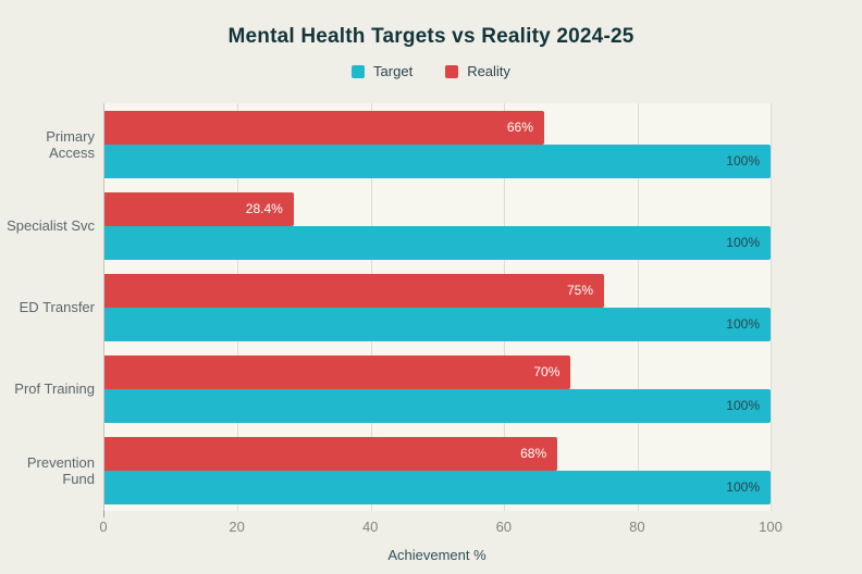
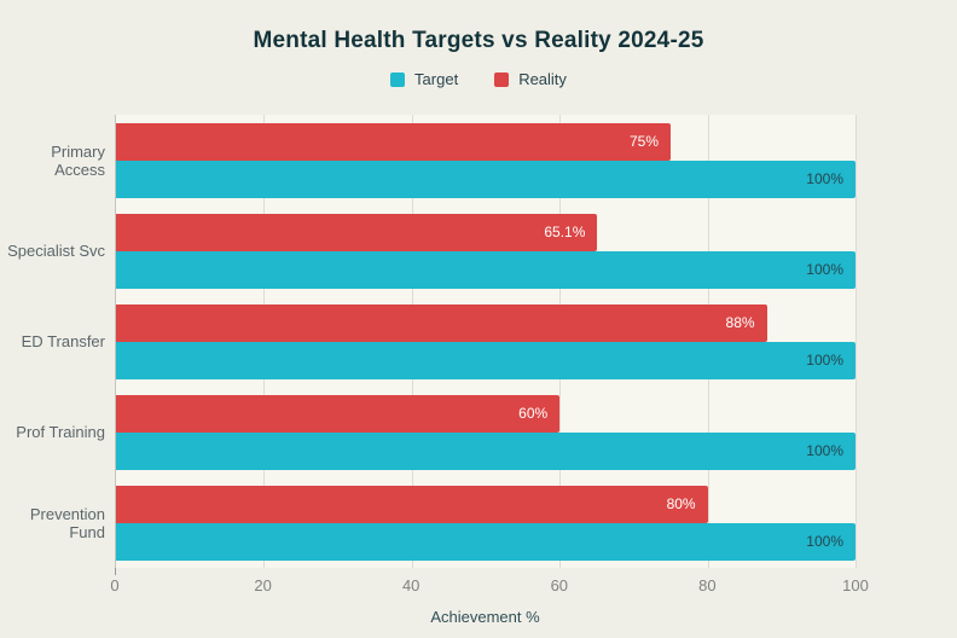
Reality/Primary Access: 66% -> 75%
Reality/Specialist Svc: 28.4% -> 65.1%
Reality/ED Transfer: 75% -> 88%
Reality/Prof Training: 70% -> 60%
Reality/Prevention Fund: 68% -> 80%
